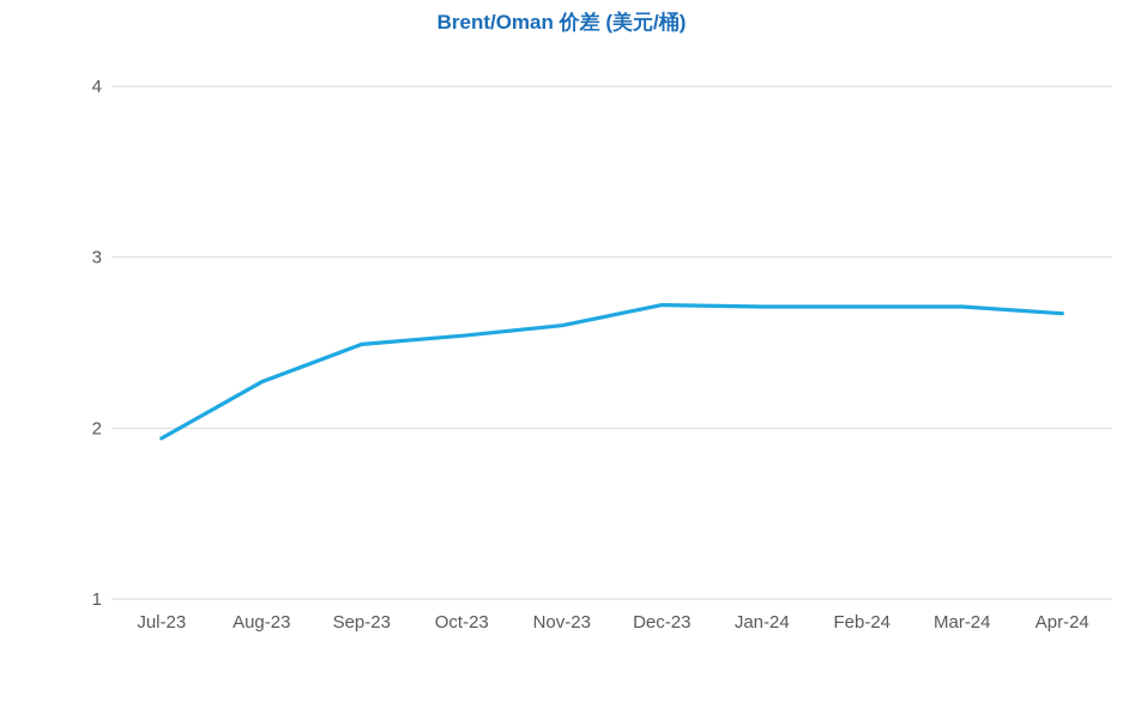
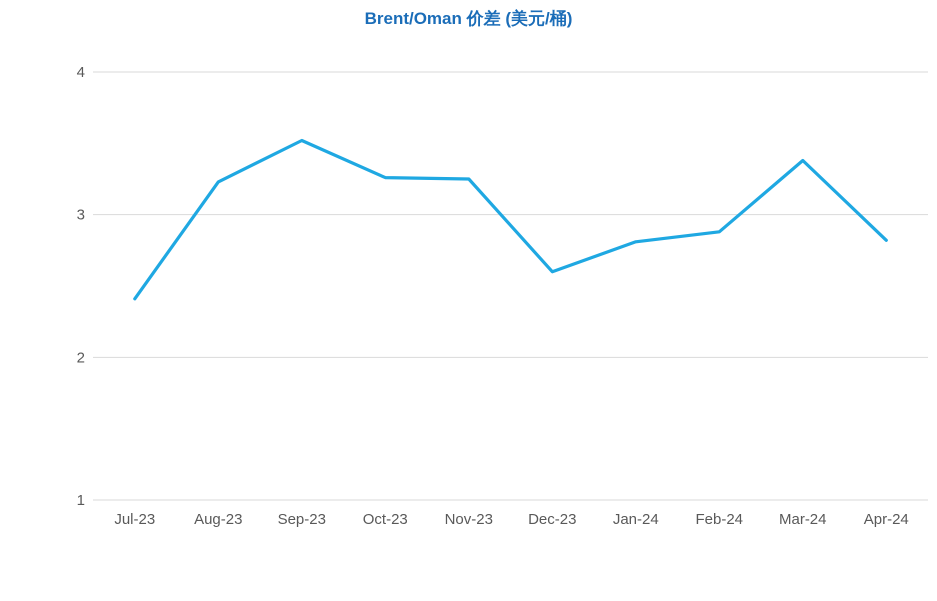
Jul-23: 1.94 -> 2.41
Aug-23: 2.27 -> 3.23
Sep-23: 2.49 -> 3.52
Oct-23: 2.54 -> 3.26
Nov-23: 2.60 -> 3.25
Dec-23: 2.72 -> 2.60
Jan-24: 2.71 -> 2.81
Feb-24: 2.71 -> 2.88
Mar-24: 2.71 -> 3.38
Apr-24: 2.67 -> 2.82
